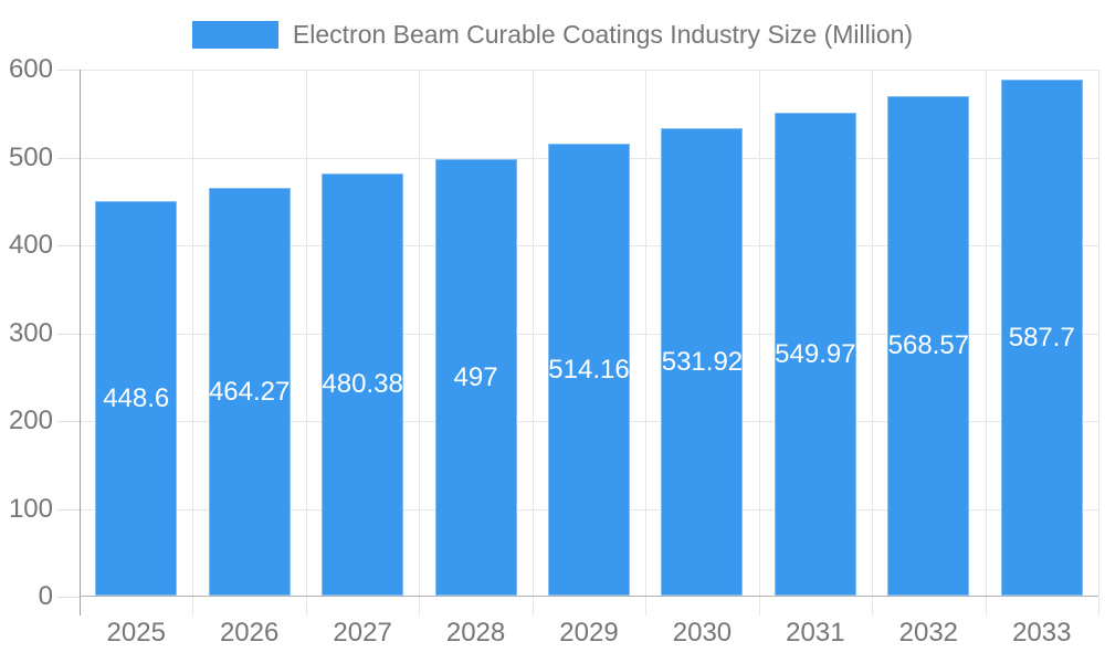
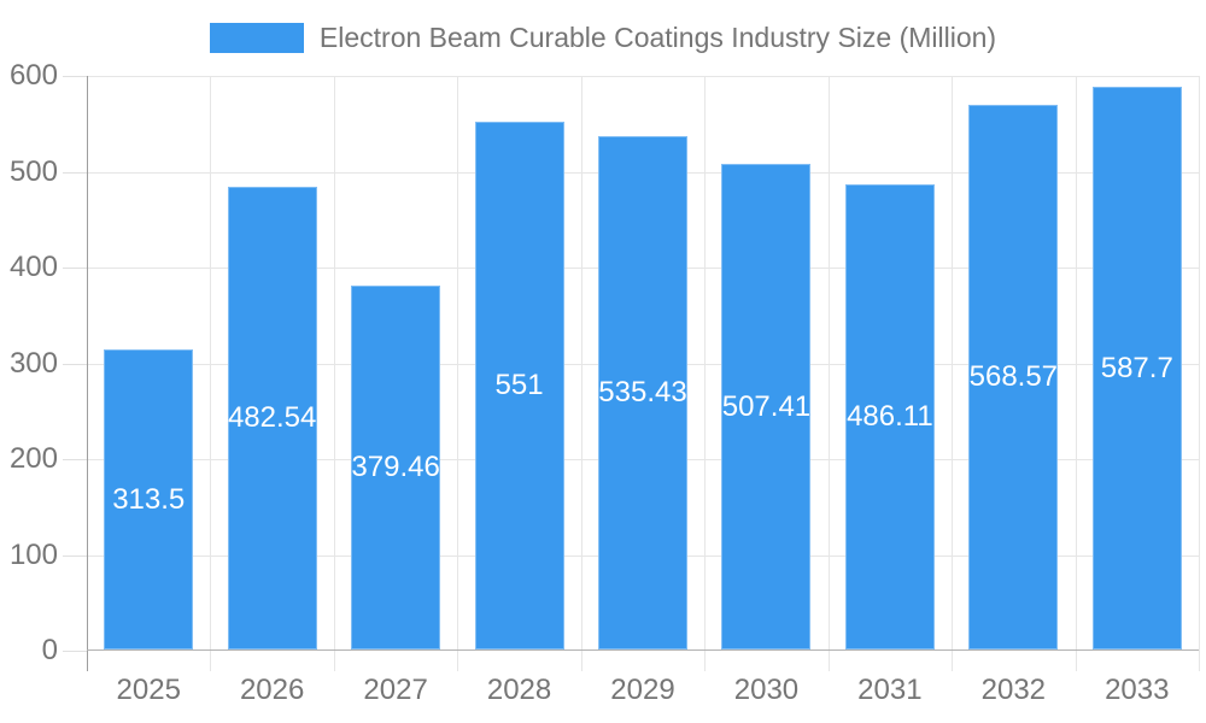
2025: 448.6 -> 313.5
2026: 464.27 -> 482.54
2027: 480.38 -> 379.46
2028: 497 -> 551
2029: 514.16 -> 535.43
2030: 531.92 -> 507.41
2031: 549.97 -> 486.11
